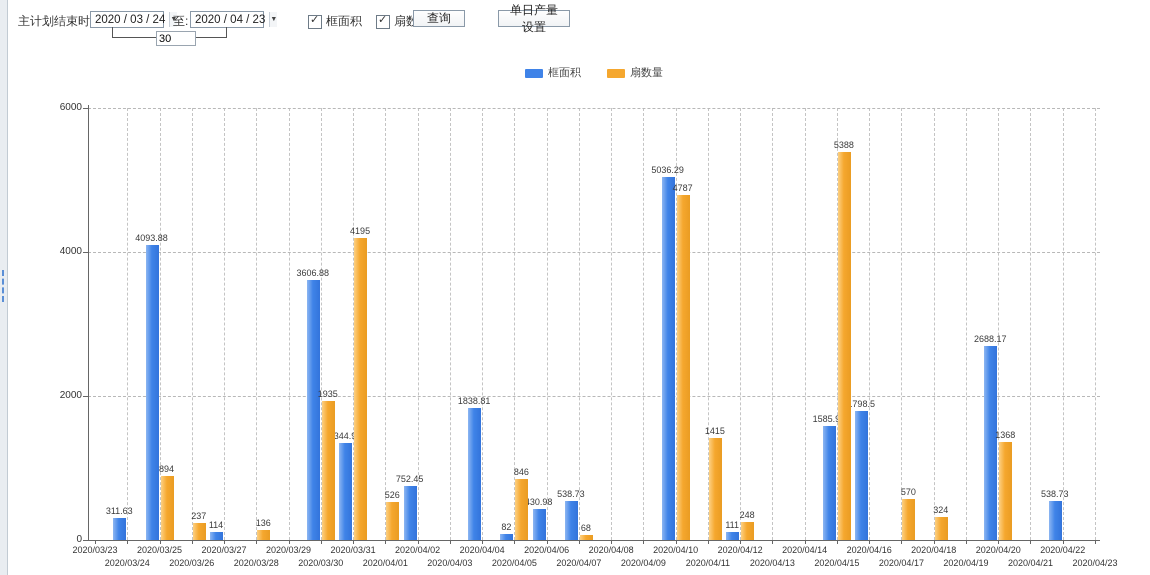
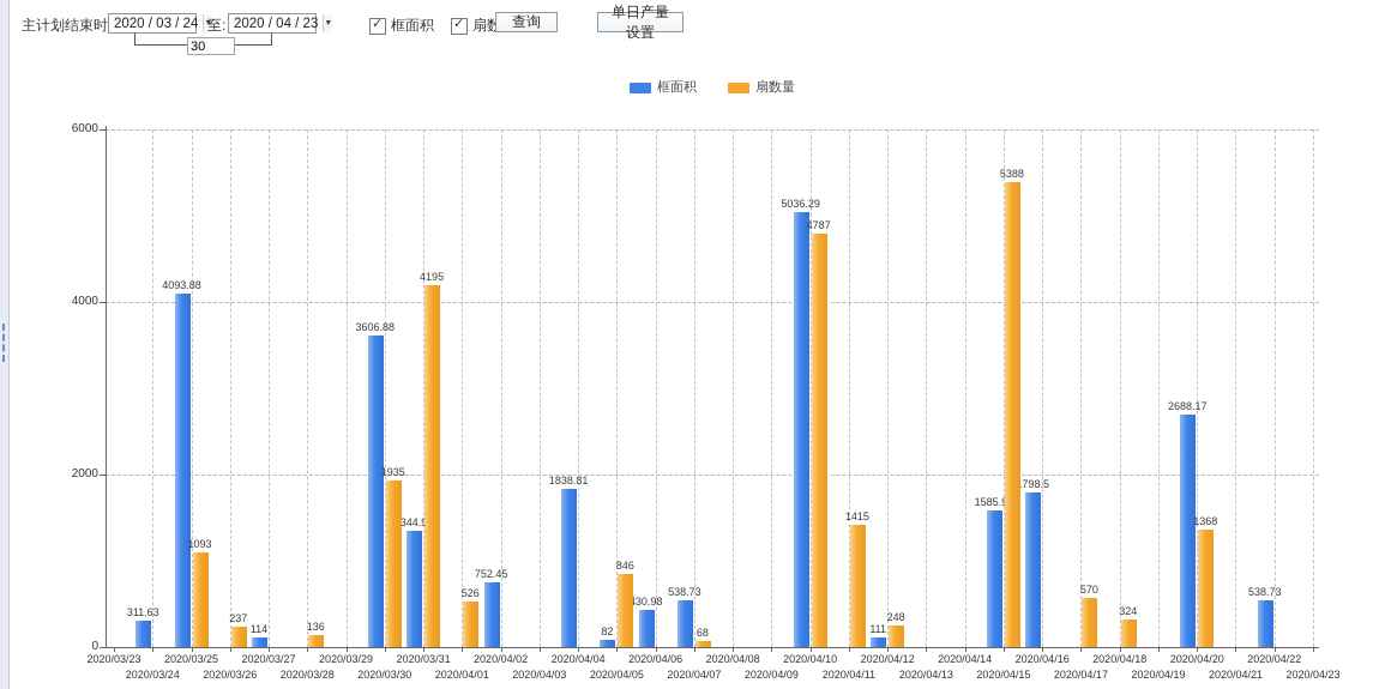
扇数量/2020/03/25: 894 -> 1093
